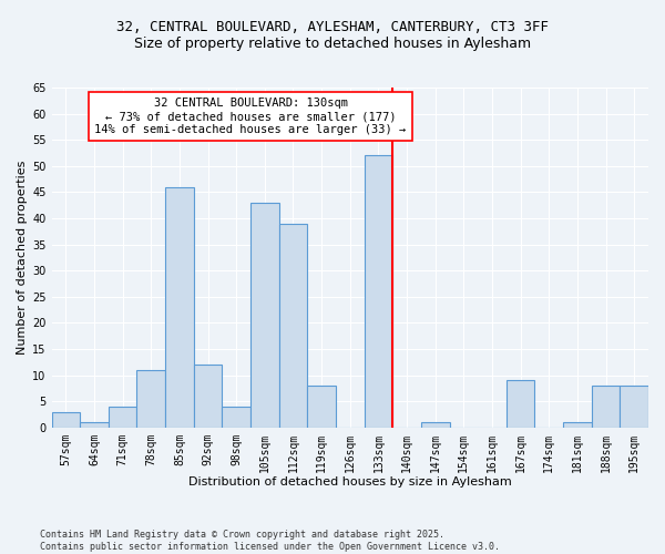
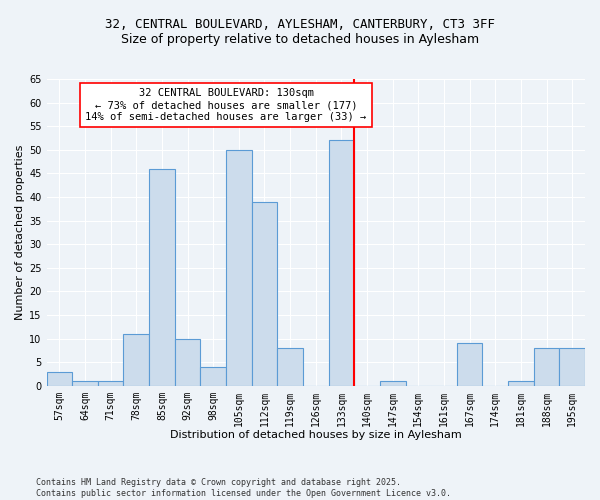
71sqm: 4 -> 1
92sqm: 12 -> 10
105sqm: 43 -> 50
